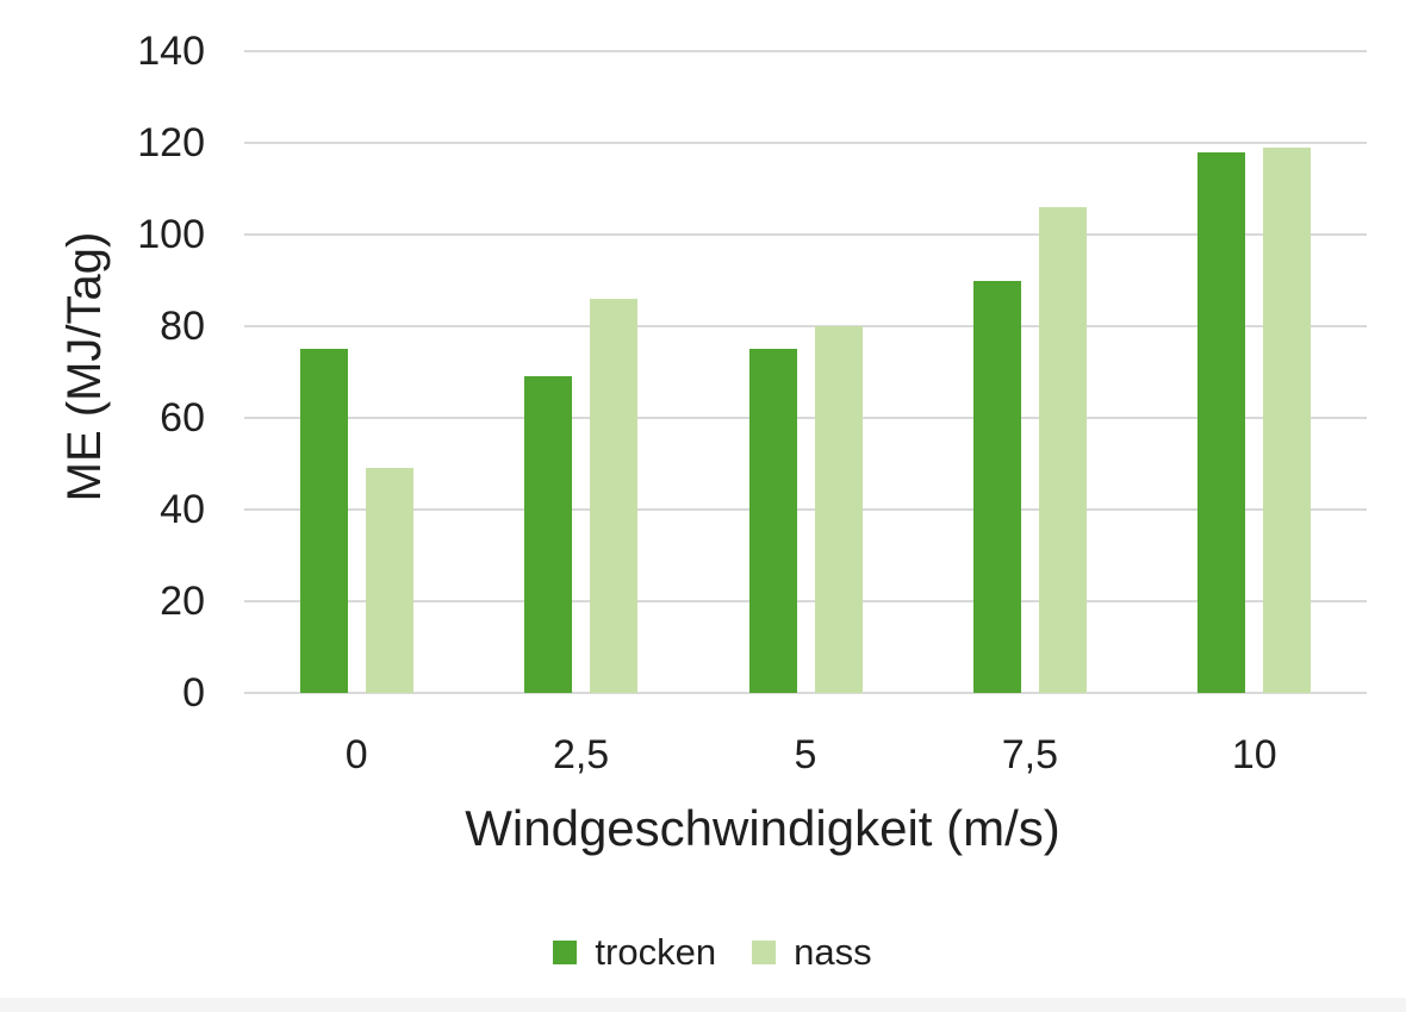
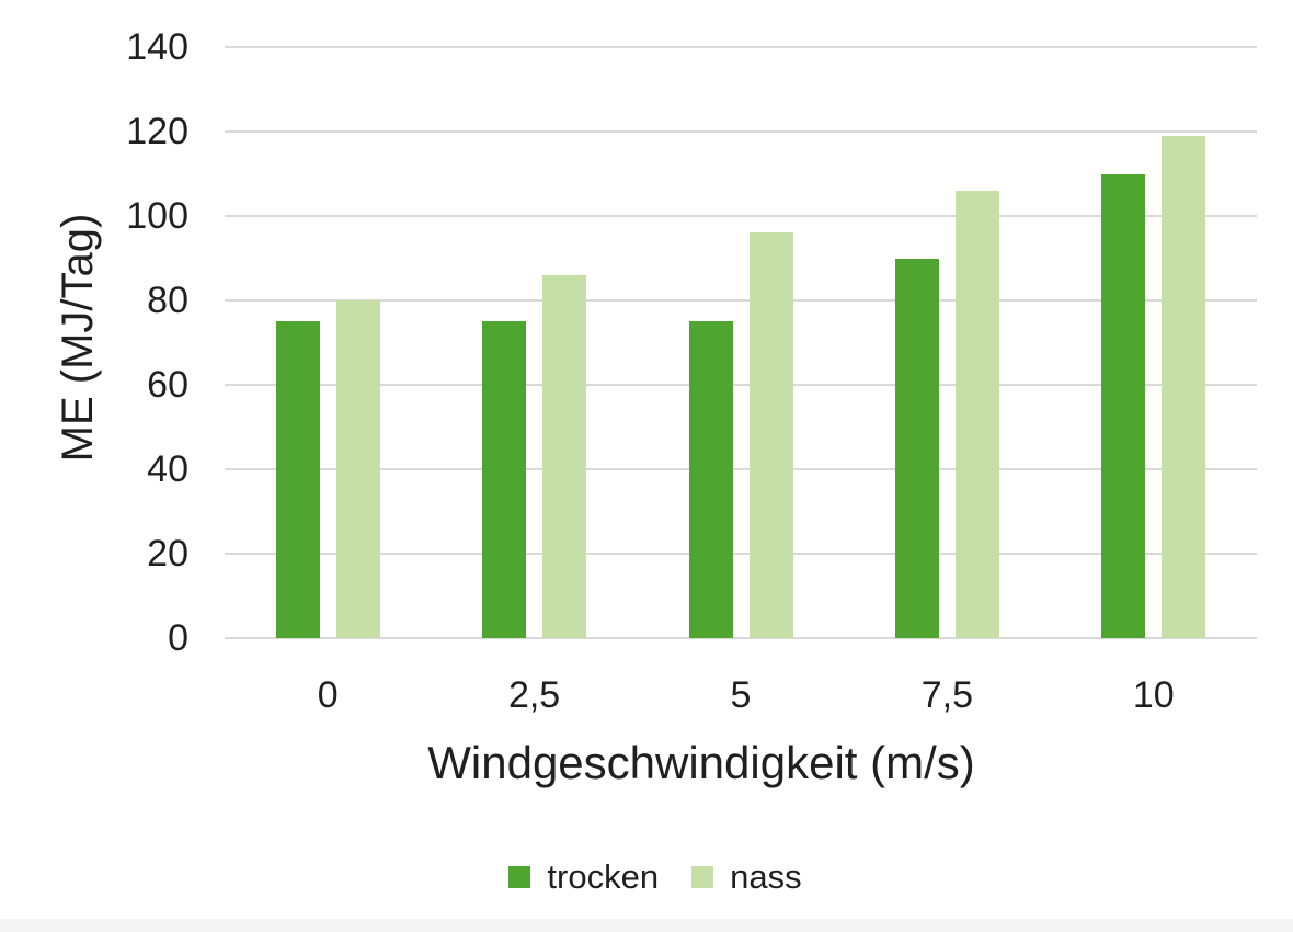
nass/0: 49 -> 80
trocken/2,5: 69 -> 75
nass/5: 80 -> 96
trocken/10: 118 -> 110
